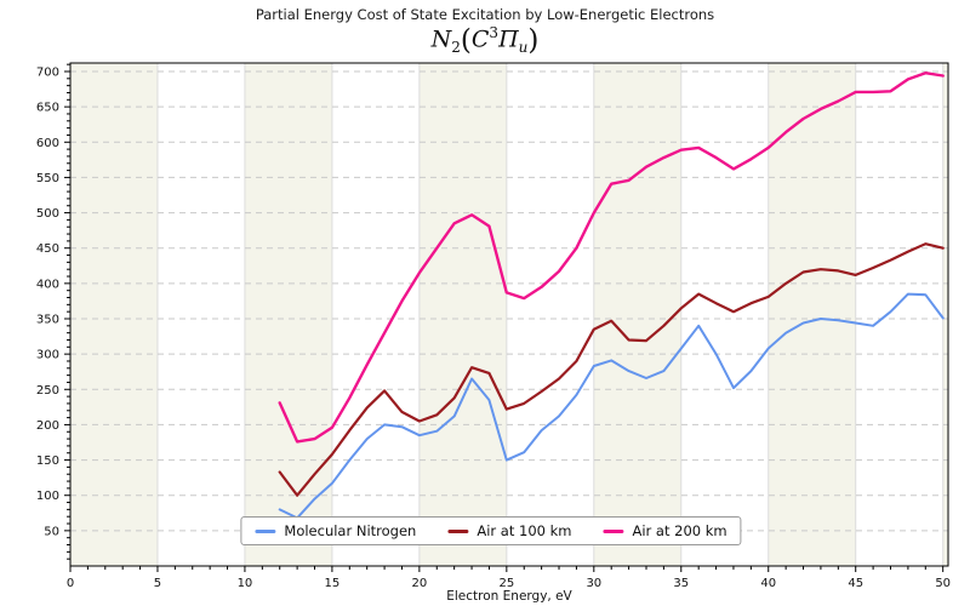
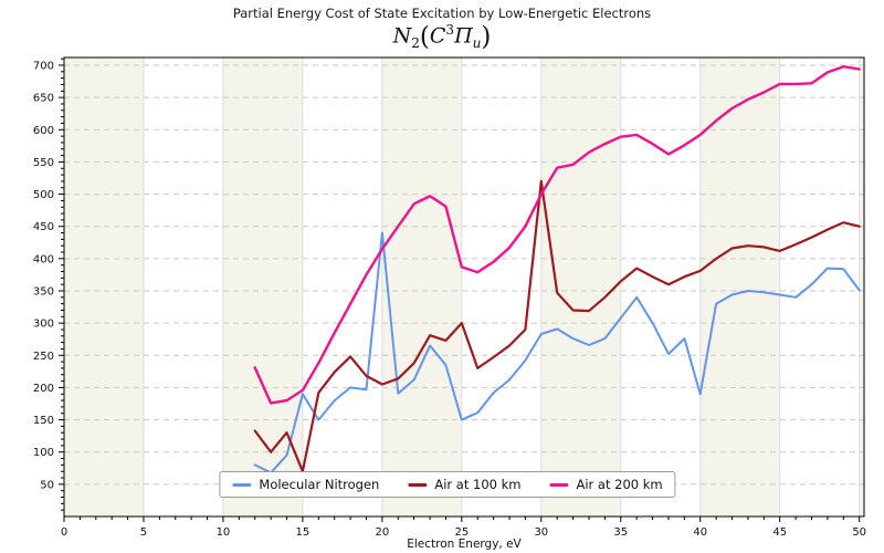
Molecular Nitrogen/15: 120 -> 190
Air at 100 km/15: 160 -> 70
Molecular Nitrogen/20: 180 -> 440
Air at 100 km/25: 220 -> 300
Air at 100 km/30: 340 -> 520
Molecular Nitrogen/40: 310 -> 190
